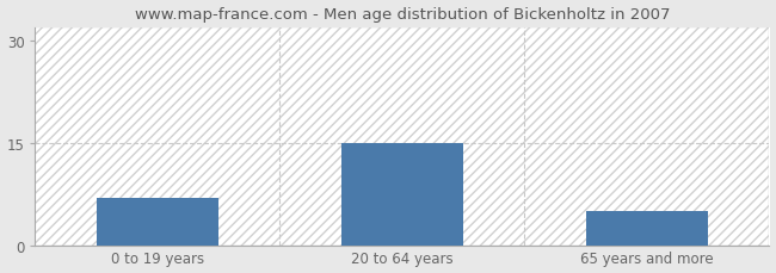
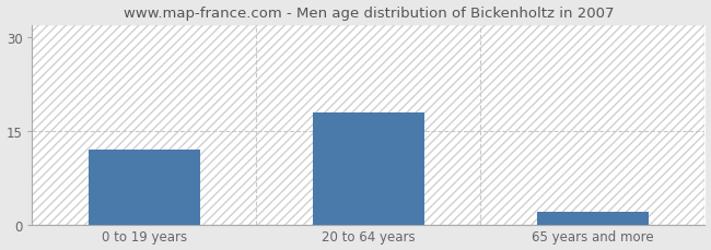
0 to 19 years: 7 -> 12
20 to 64 years: 15 -> 18
65 years and more: 5 -> 2
